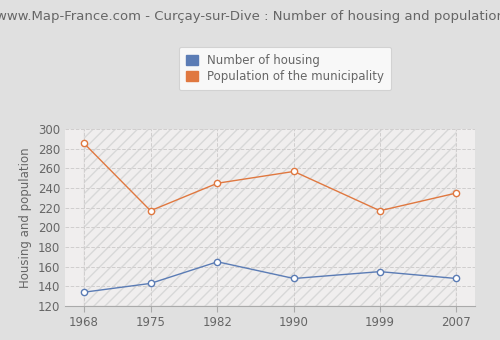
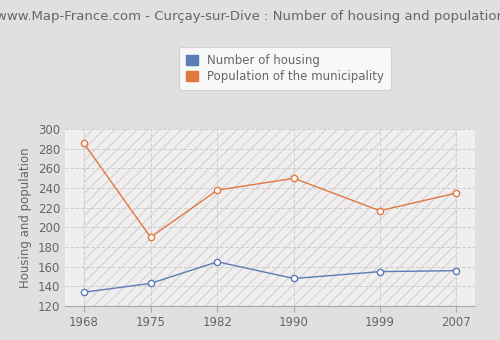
Population of the municipality/1975: 217 -> 190
Population of the municipality/1982: 245 -> 238
Population of the municipality/1990: 257 -> 250
Number of housing/2007: 148 -> 156
